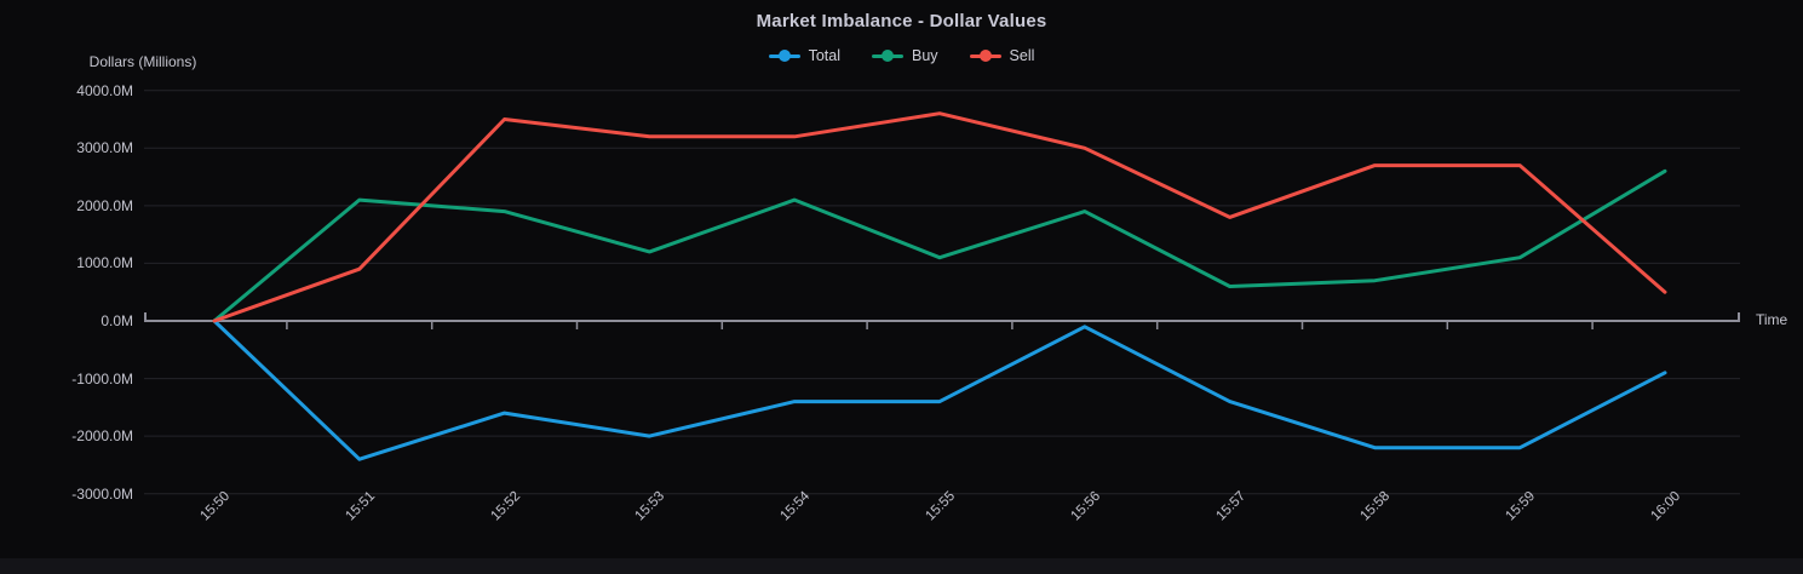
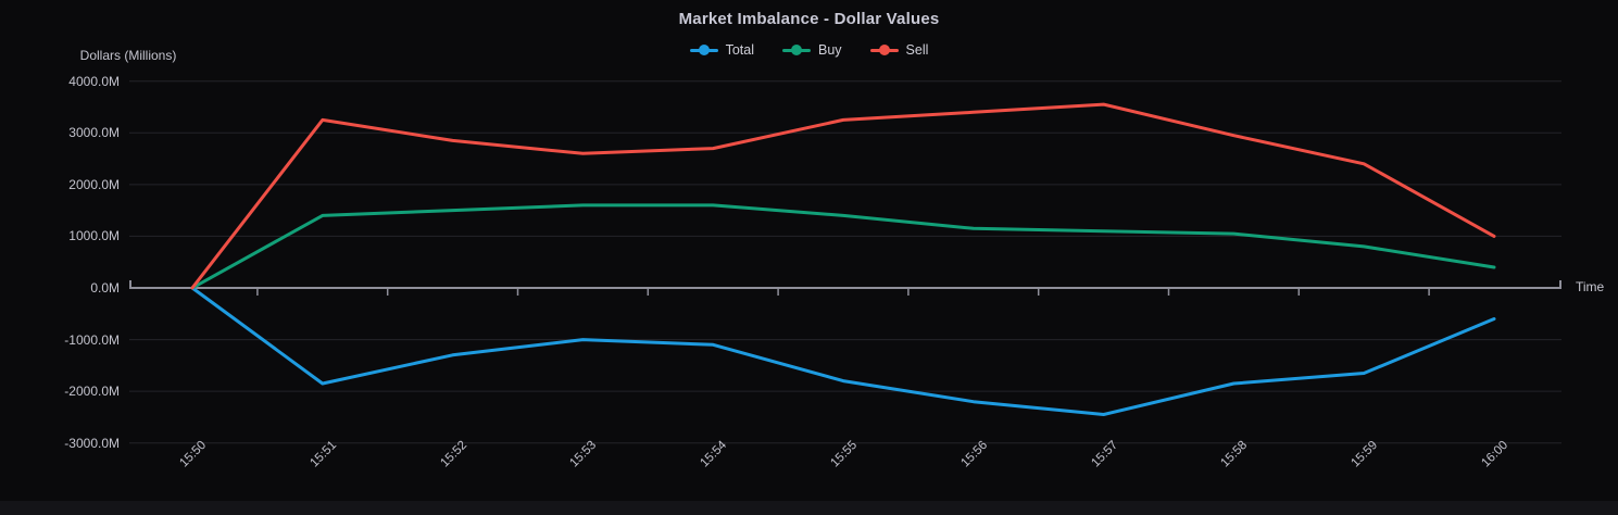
Total/15:51: -2400M -> -1800M
Buy/15:51: 2100M -> 1400M
Sell/15:51: 900M -> 3200M
Total/15:52: -1600M -> -1300M
Buy/15:52: 1900M -> 1500M
Sell/15:52: 3500M -> 2800M
Total/15:53: -2000M -> -1000M
Buy/15:53: 1200M -> 1600M
Sell/15:53: 3200M -> 2600M
Total/15:54: -1400M -> -1100M
Buy/15:54: 2100M -> 1600M
Sell/15:54: 3200M -> 2700M
Total/15:55: -1400M -> -1800M
Buy/15:55: 1100M -> 1400M
Sell/15:55: 3600M -> 3200M
Total/15:56: -100M -> -2200M
Buy/15:56: 1900M -> 1200M
Sell/15:56: 3000M -> 3400M
Total/15:57: -1400M -> -2400M
Buy/15:57: 600M -> 1100M
Sell/15:57: 1800M -> 3600M
Total/15:58: -2200M -> -1800M
Buy/15:58: 700M -> 1000M
Sell/15:58: 2700M -> 3000M
Total/15:59: -2200M -> -1600M
Buy/15:59: 1100M -> 800M
Sell/15:59: 2700M -> 2400M
Total/16:00: -900M -> -600M
Buy/16:00: 2600M -> 400M
Sell/16:00: 500M -> 1000M
